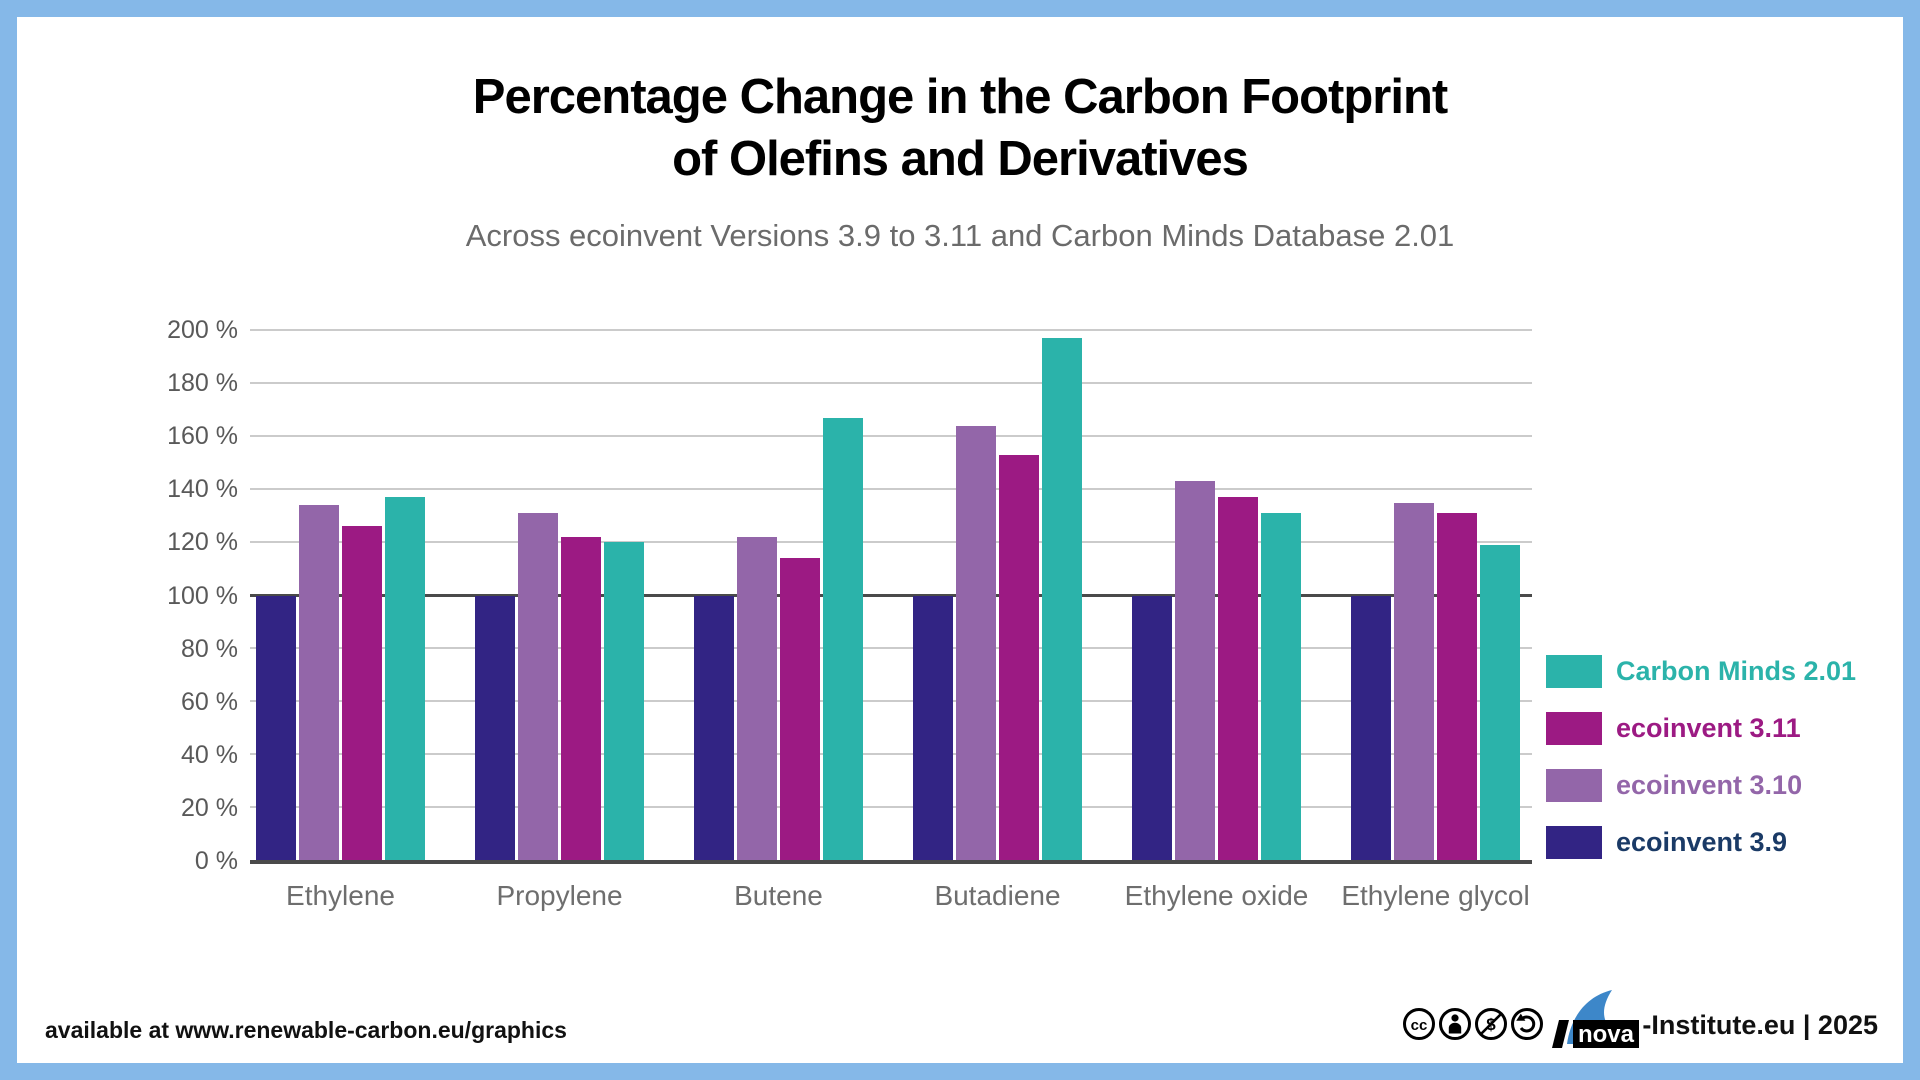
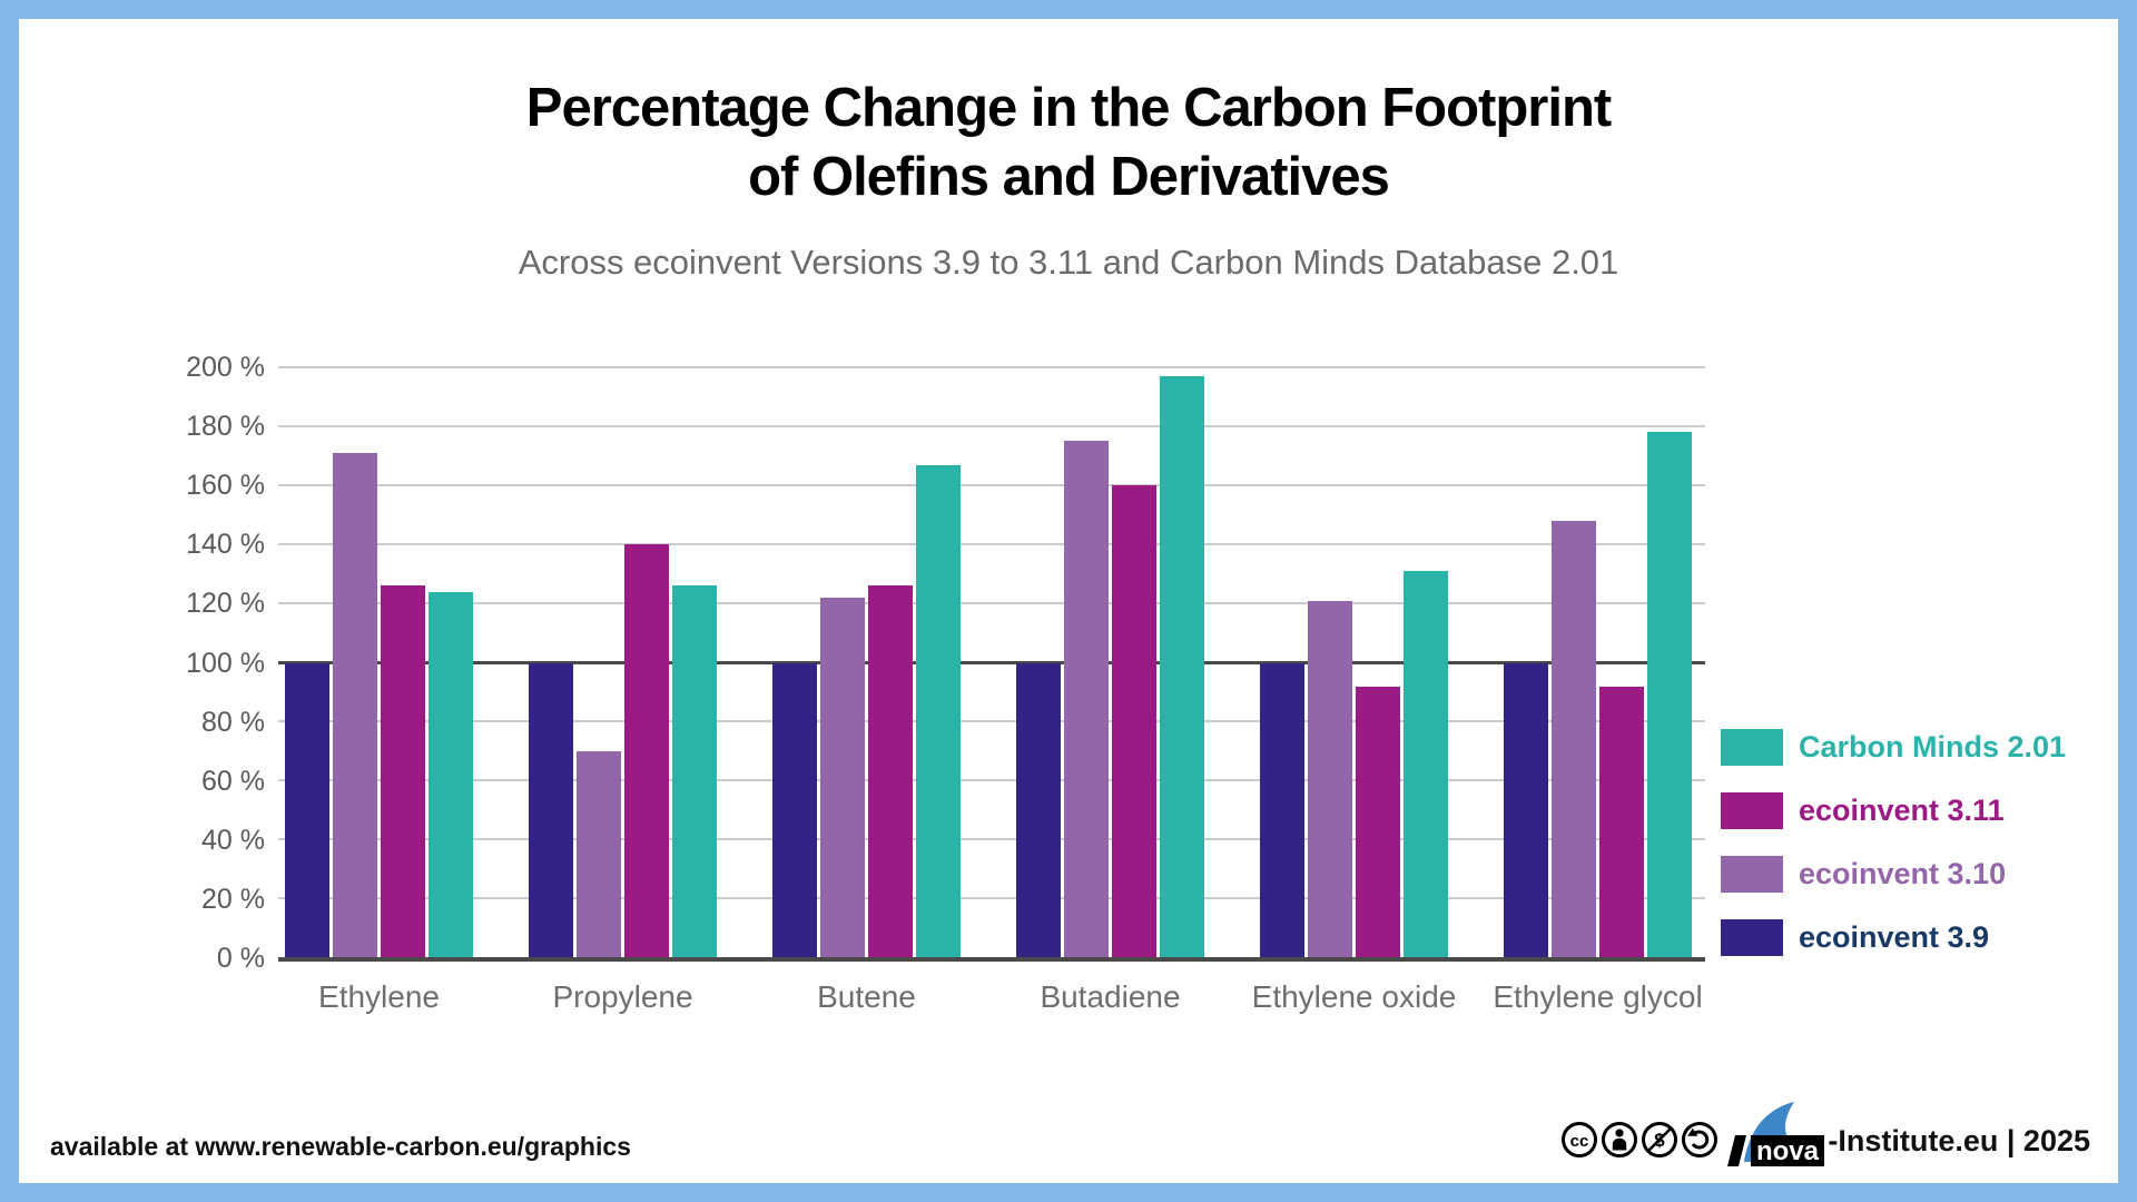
ecoinvent 3.10/Ethylene: 134% -> 171%
Carbon Minds 2.01/Ethylene: 137% -> 124%
ecoinvent 3.10/Propylene: 131% -> 70%
ecoinvent 3.11/Propylene: 122% -> 140%
Carbon Minds 2.01/Propylene: 120% -> 126%
ecoinvent 3.11/Butene: 114% -> 126%
ecoinvent 3.10/Butadiene: 164% -> 175%
ecoinvent 3.11/Butadiene: 153% -> 160%
ecoinvent 3.10/Ethylene oxide: 143% -> 121%
ecoinvent 3.11/Ethylene oxide: 137% -> 92%
ecoinvent 3.10/Ethylene glycol: 135% -> 148%
ecoinvent 3.11/Ethylene glycol: 131% -> 92%
Carbon Minds 2.01/Ethylene glycol: 119% -> 178%
